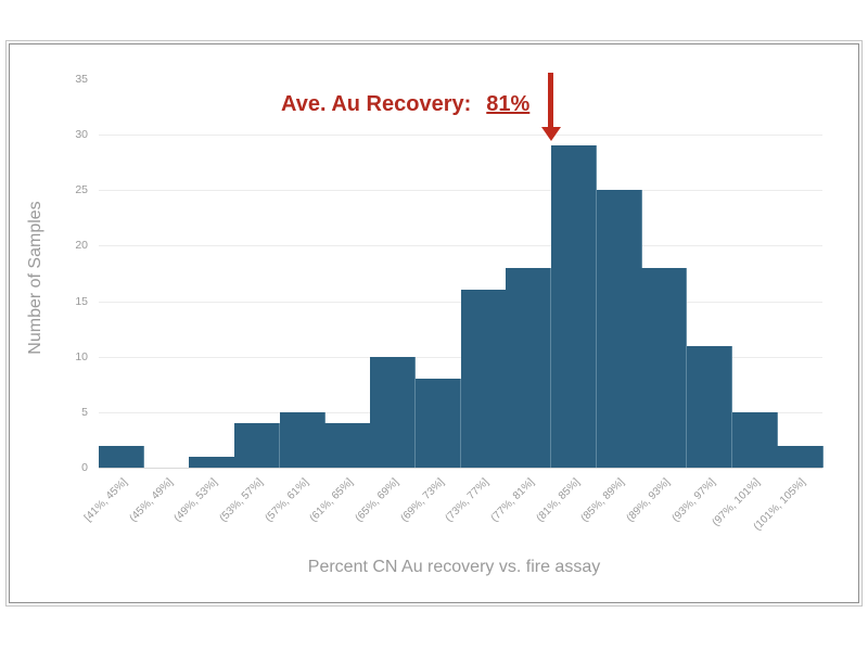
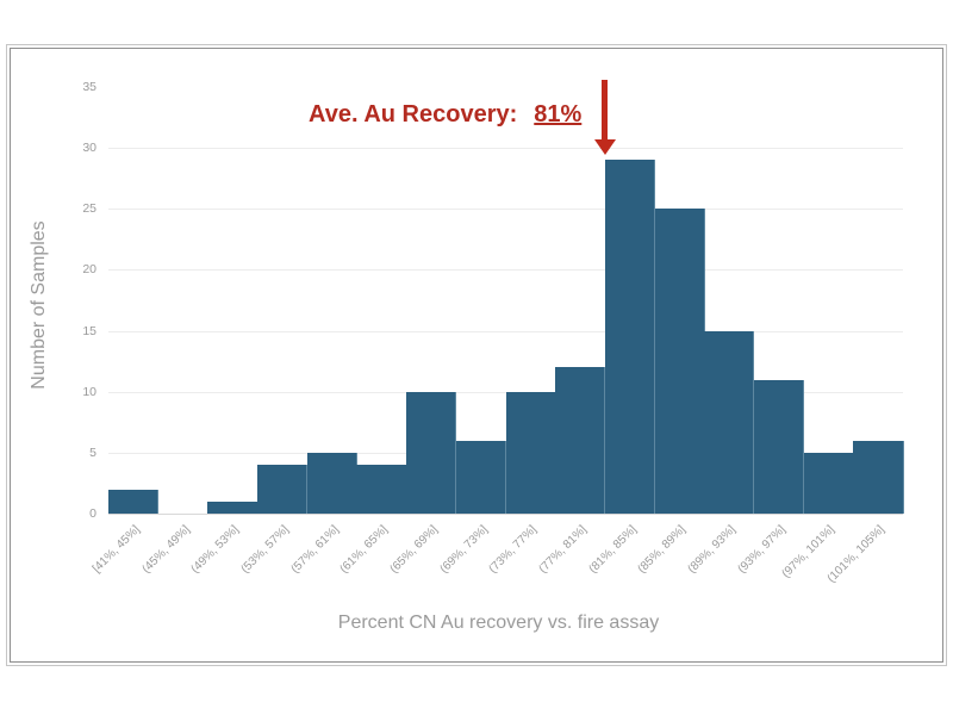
(69%, 73%]: 8 -> 6
(73%, 77%]: 16 -> 10
(77%, 81%]: 18 -> 12
(89%, 93%]: 18 -> 15
(101%, 105%]: 2 -> 6
